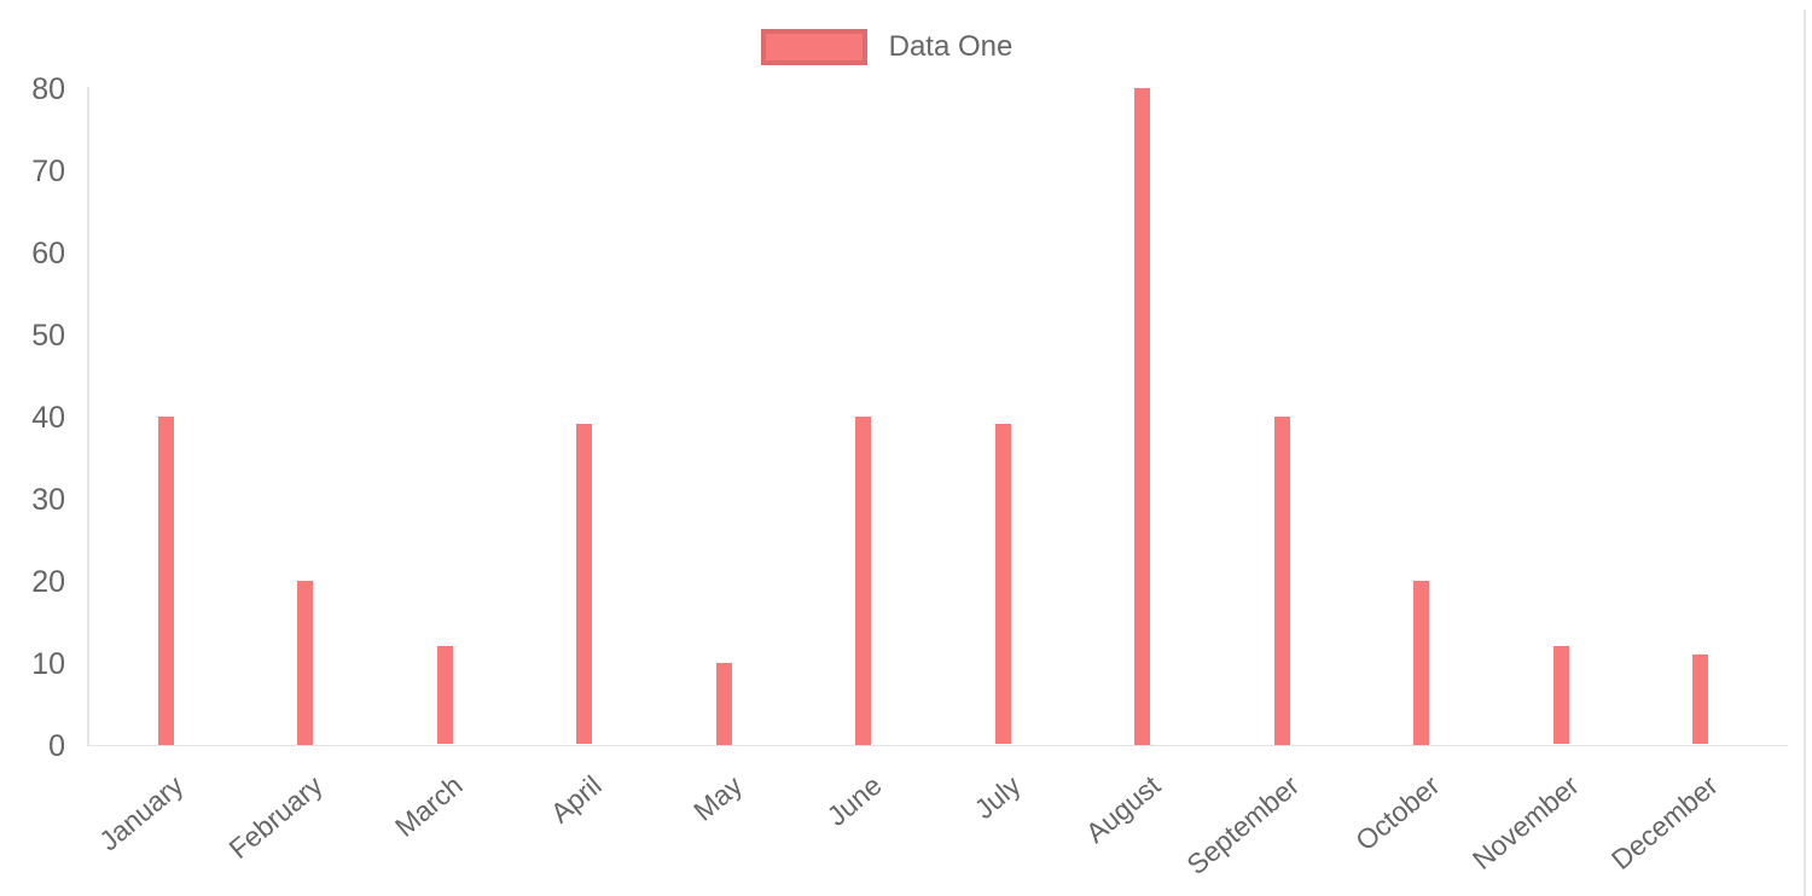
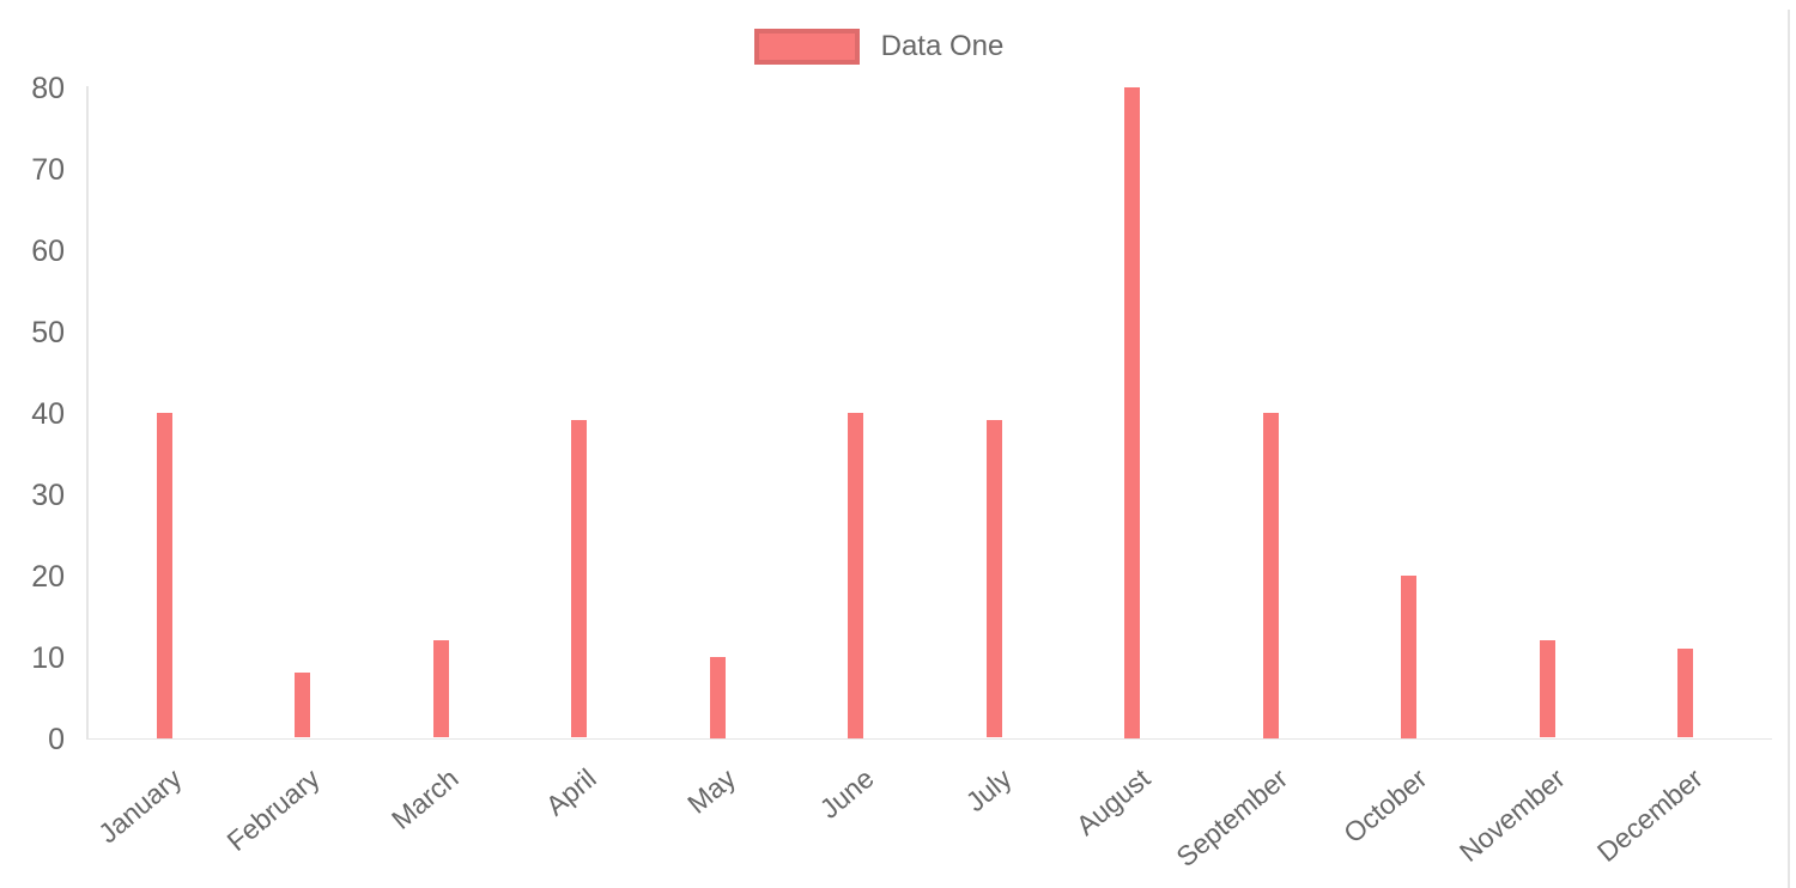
February: 20 -> 8
